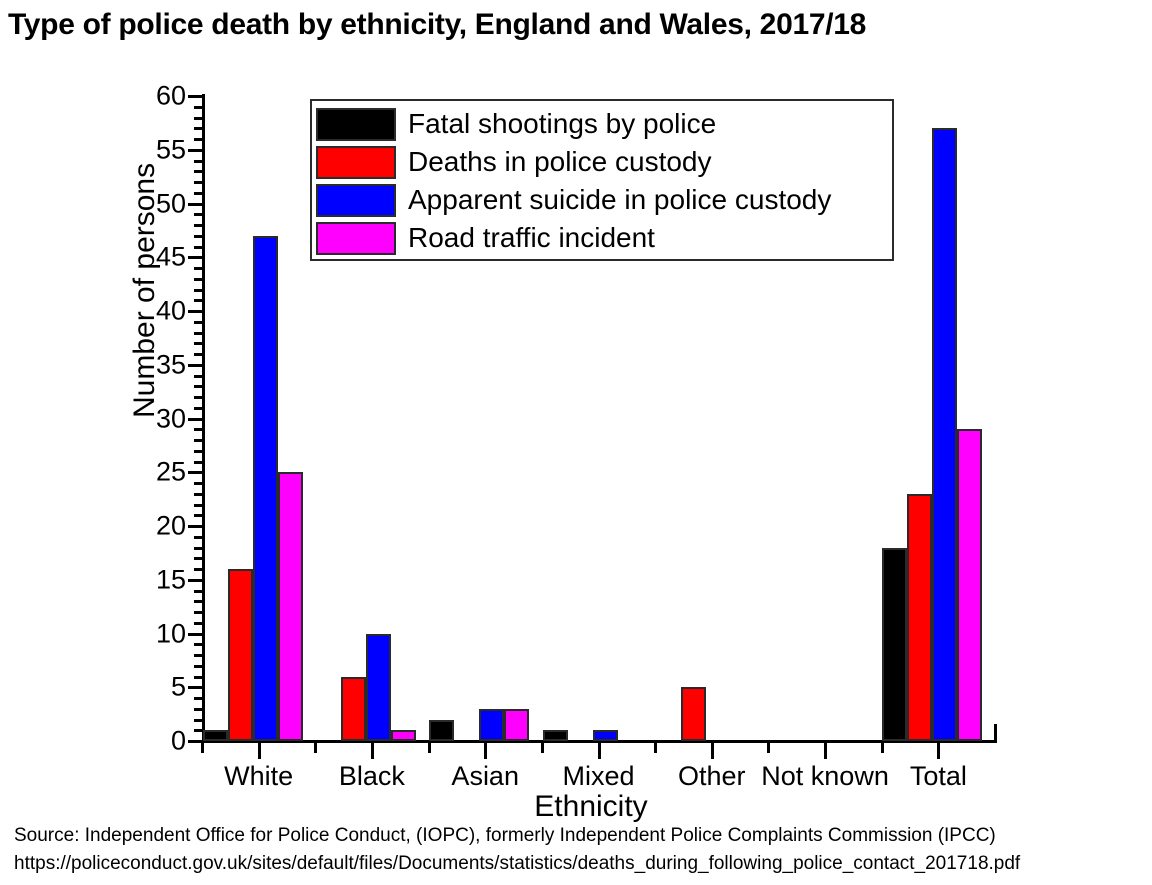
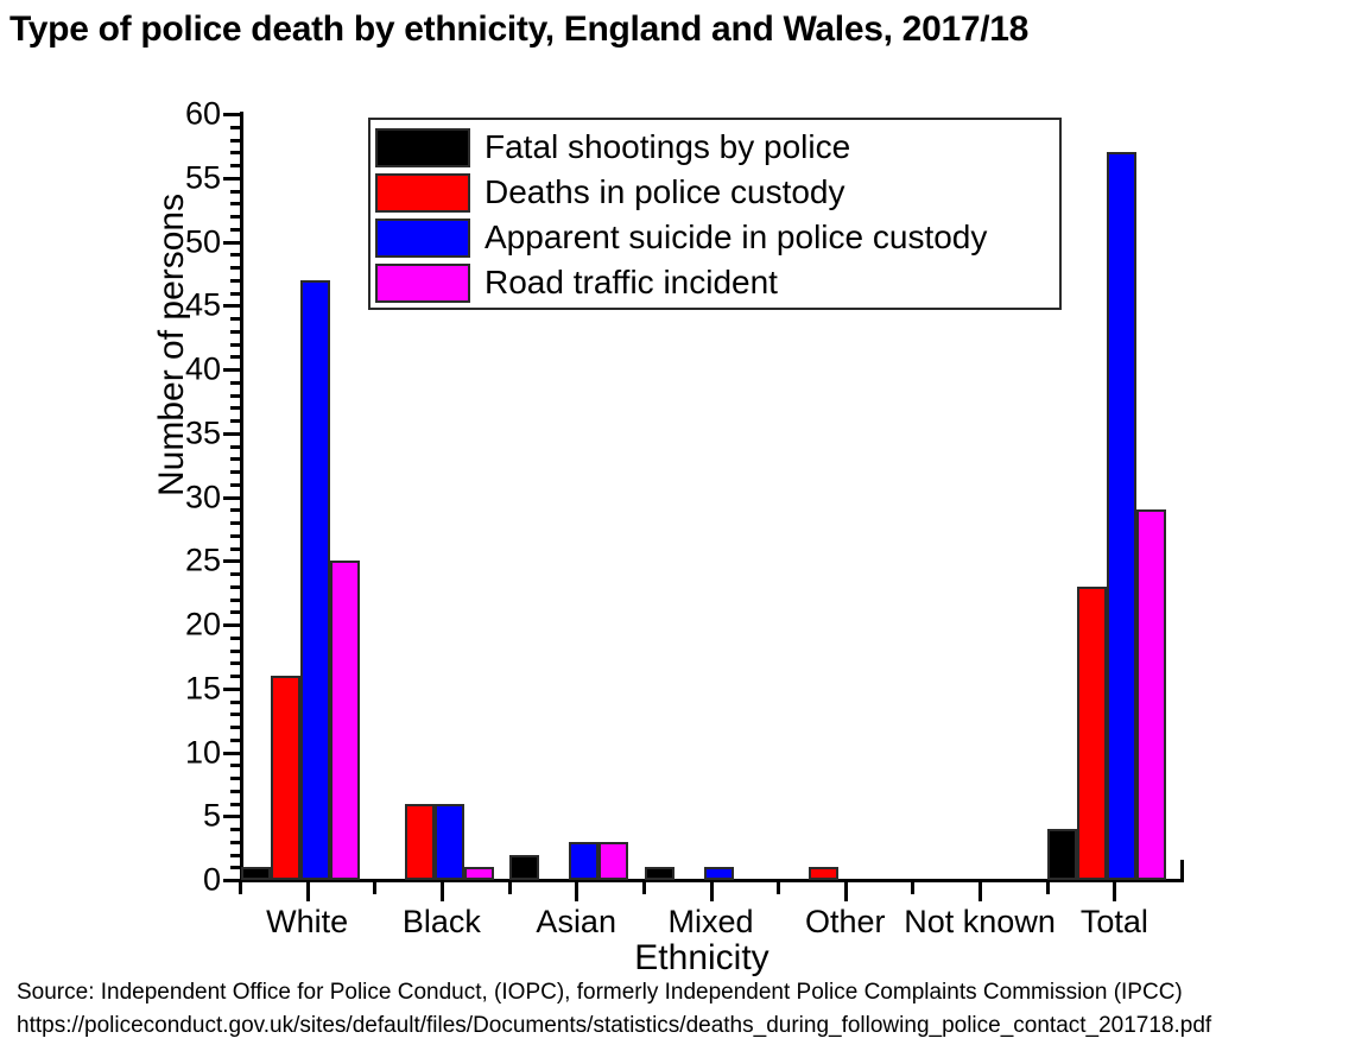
Apparent suicide in police custody/Black: 10 -> 6
Deaths in police custody/Other: 5 -> 1
Fatal shootings by police/Total: 18 -> 4
